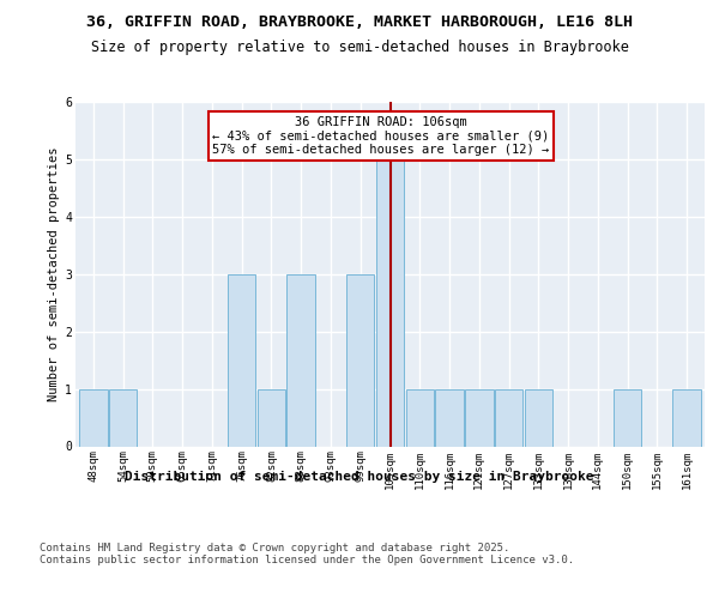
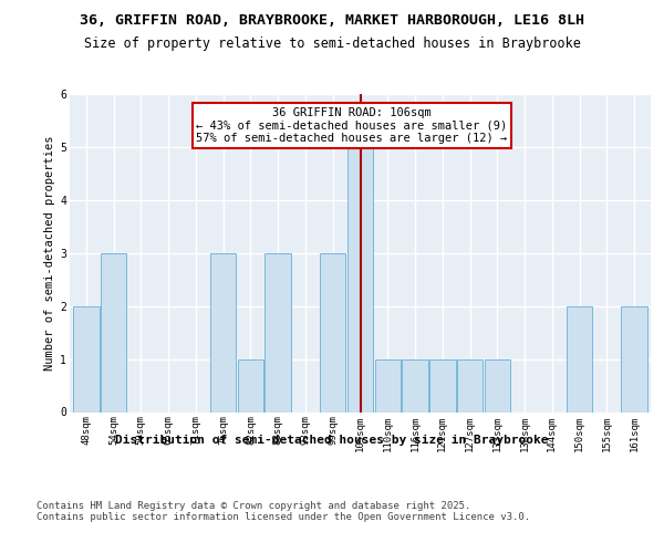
48sqm: 1 -> 2
54sqm: 1 -> 3
150sqm: 1 -> 2
161sqm: 1 -> 2
